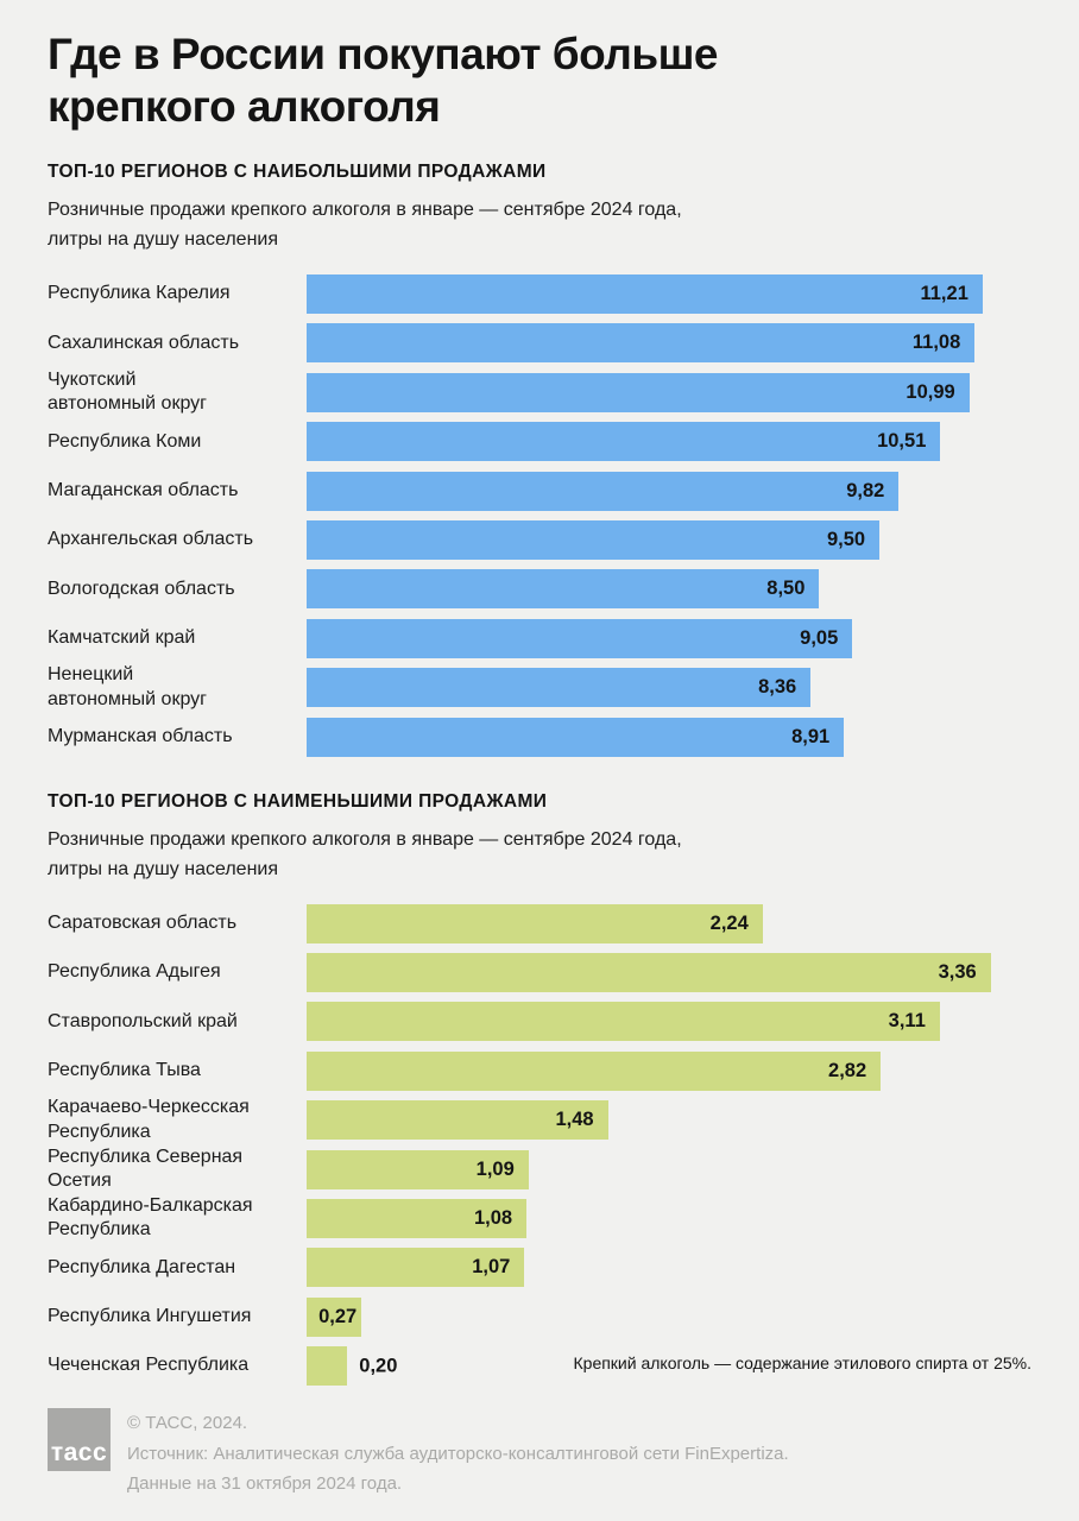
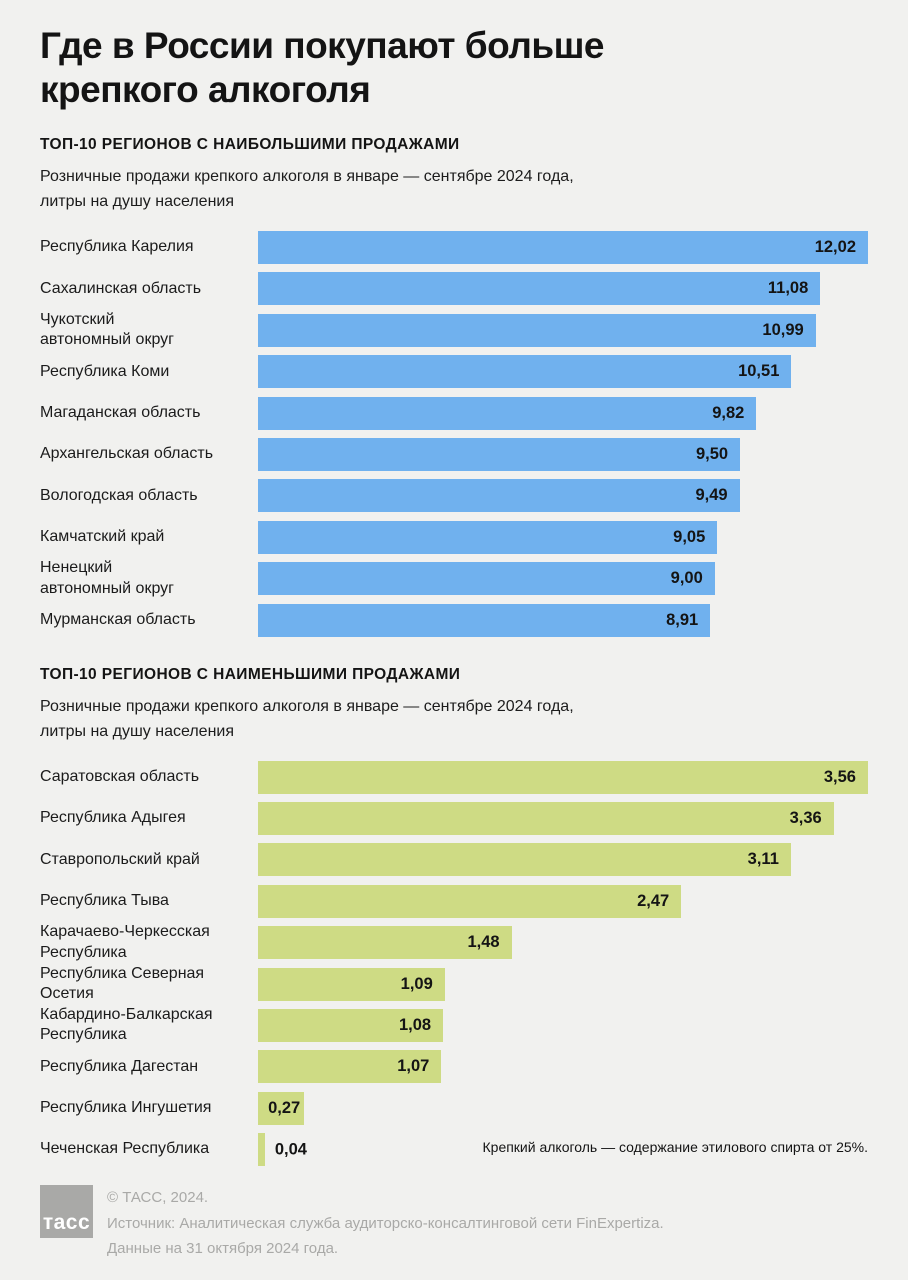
ТОП-10 РЕГИОНОВ С НАИБОЛЬШИМИ ПРОДАЖАМИ/Республика Карелия: 11,21 -> 12,02
ТОП-10 РЕГИОНОВ С НАИБОЛЬШИМИ ПРОДАЖАМИ/Вологодская область: 8,50 -> 9,49
ТОП-10 РЕГИОНОВ С НАИБОЛЬШИМИ ПРОДАЖАМИ/Ненецкий автономный округ: 8,36 -> 9,00
ТОП-10 РЕГИОНОВ С НАИМЕНЬШИМИ ПРОДАЖАМИ/Саратовская область: 2,24 -> 3,56
ТОП-10 РЕГИОНОВ С НАИМЕНЬШИМИ ПРОДАЖАМИ/Республика Тыва: 2,82 -> 2,47
ТОП-10 РЕГИОНОВ С НАИМЕНЬШИМИ ПРОДАЖАМИ/Чеченская Республика: 0,20 -> 0,04
